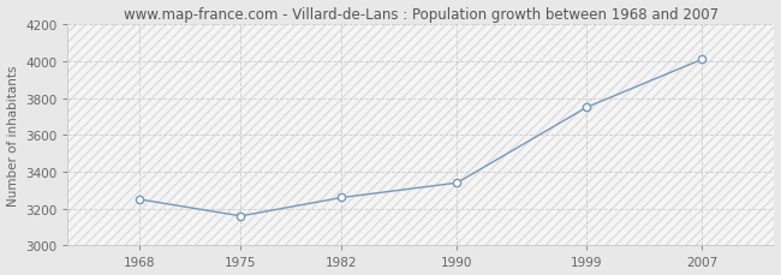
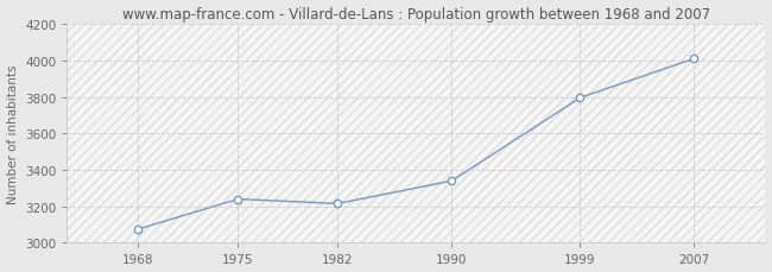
1968: 3250 -> 3080
1975: 3160 -> 3240
1982: 3260 -> 3220
1999: 3750 -> 3800
